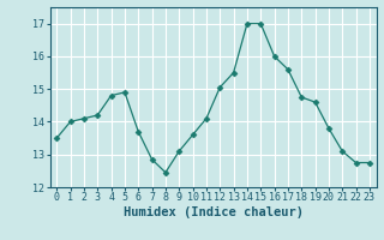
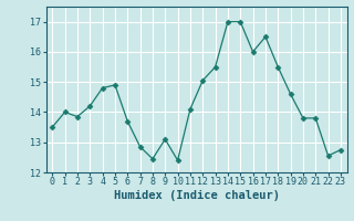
2: 14.10 -> 13.85
10: 13.60 -> 12.40
17: 15.60 -> 16.50
18: 14.75 -> 15.50
21: 13.10 -> 13.80
22: 12.75 -> 12.55
